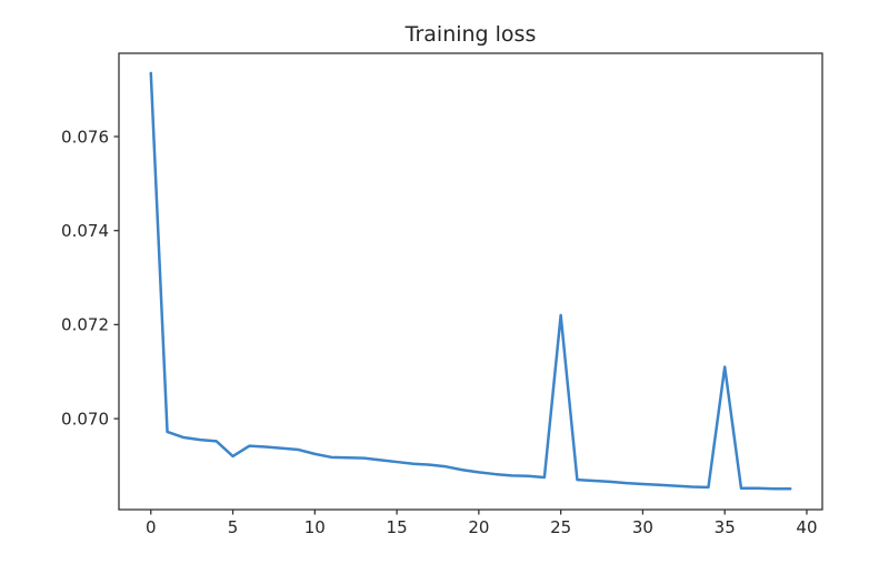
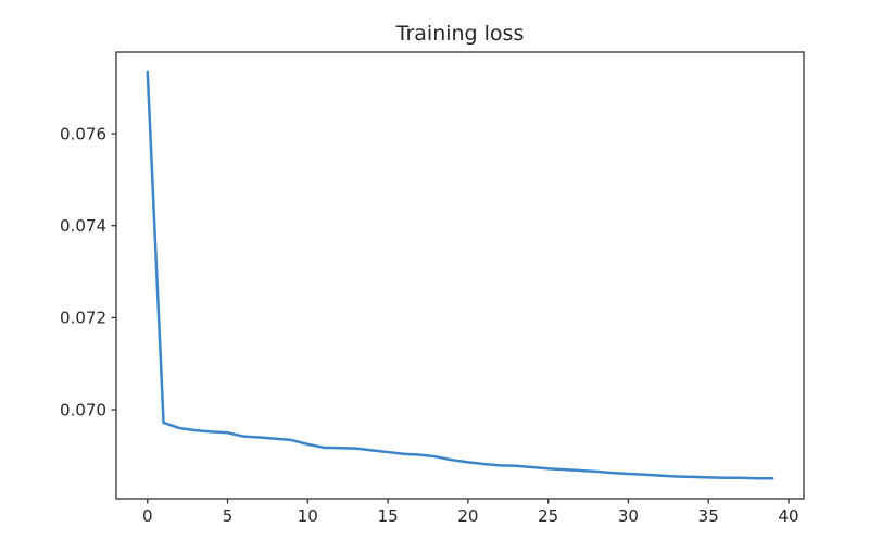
5: 0.0692 -> 0.0695
25: 0.0722 -> 0.0687
35: 0.0711 -> 0.0685
